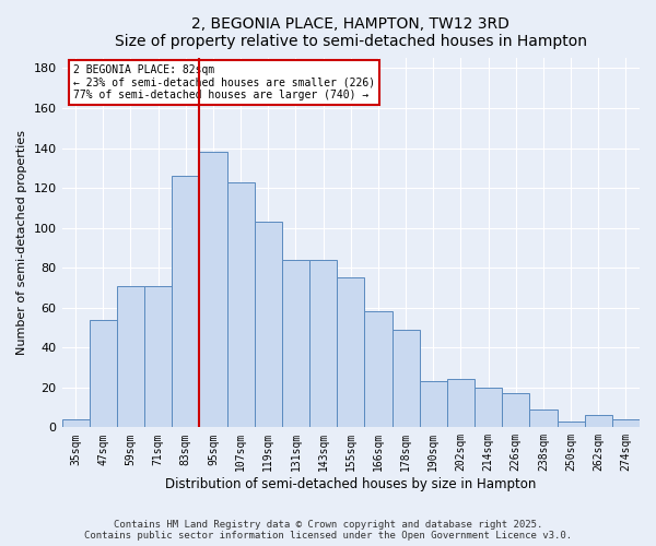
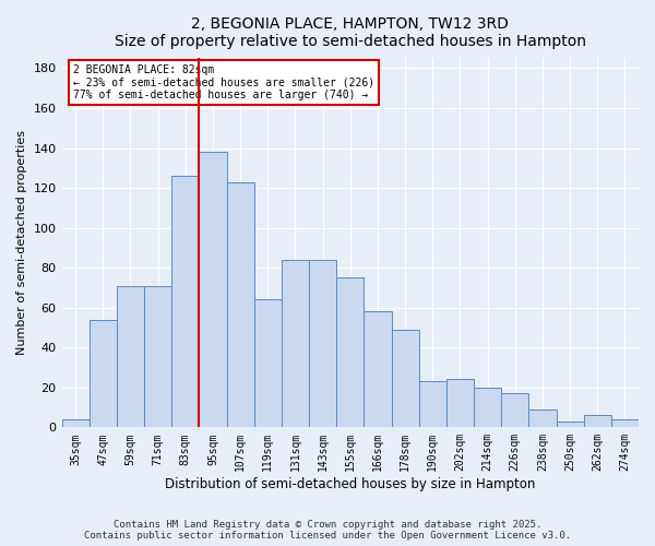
119sqm: 103 -> 64
